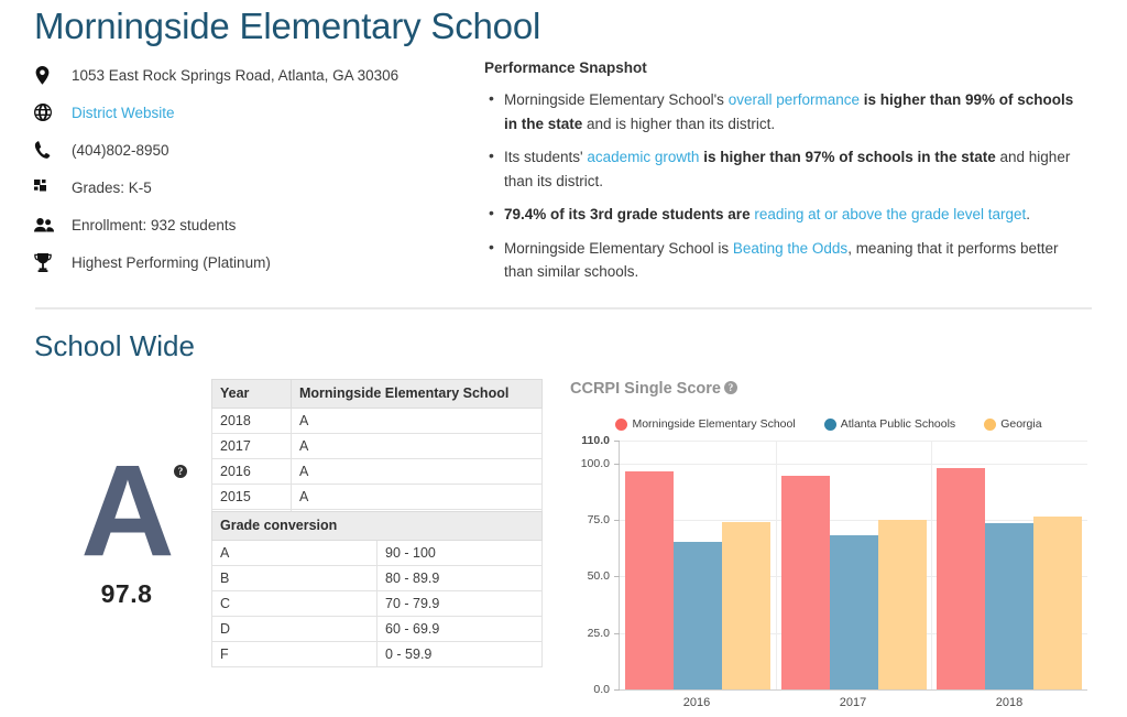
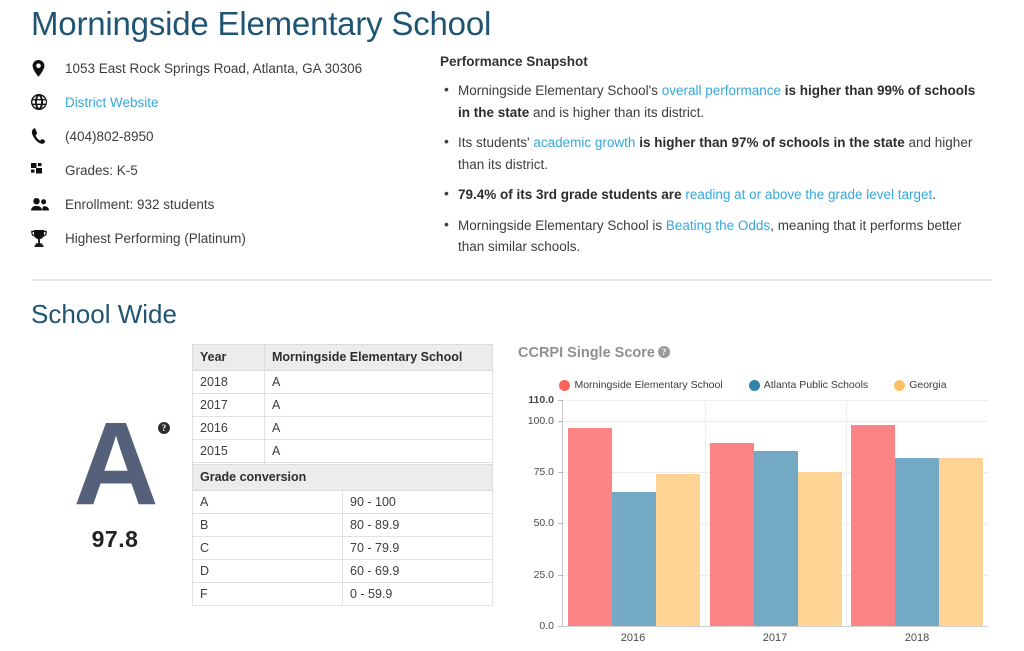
Morningside Elementary School/2017: 94 -> 89
Atlanta Public Schools/2017: 68 -> 85
Atlanta Public Schools/2018: 74 -> 82
Georgia/2018: 76 -> 82
